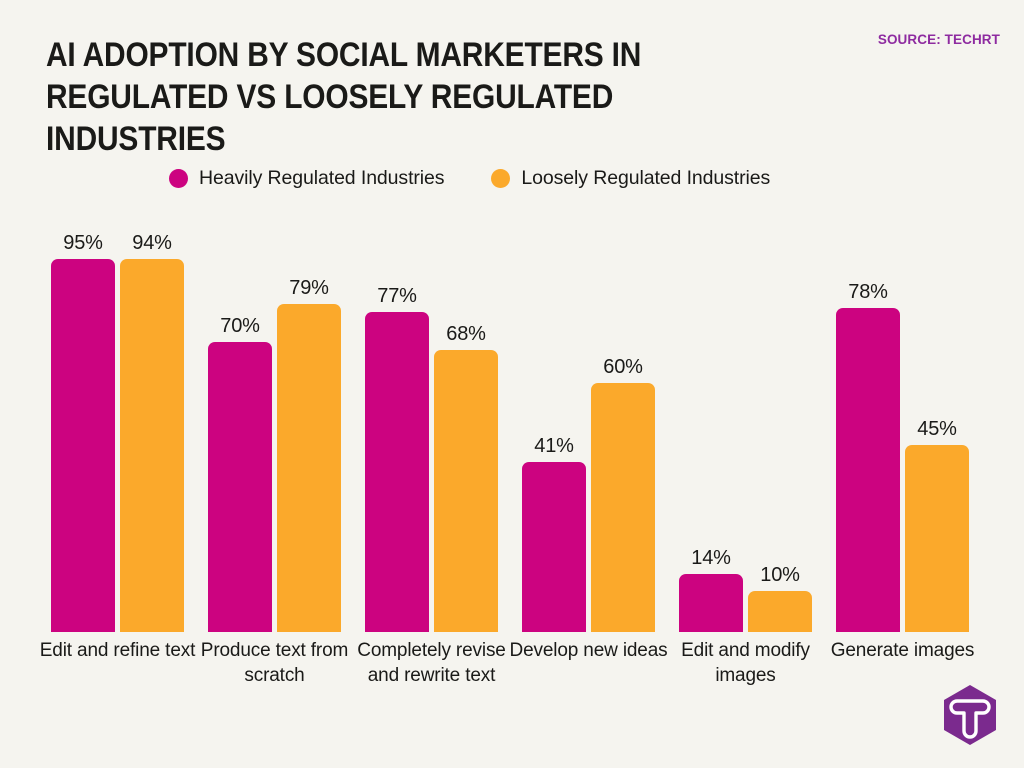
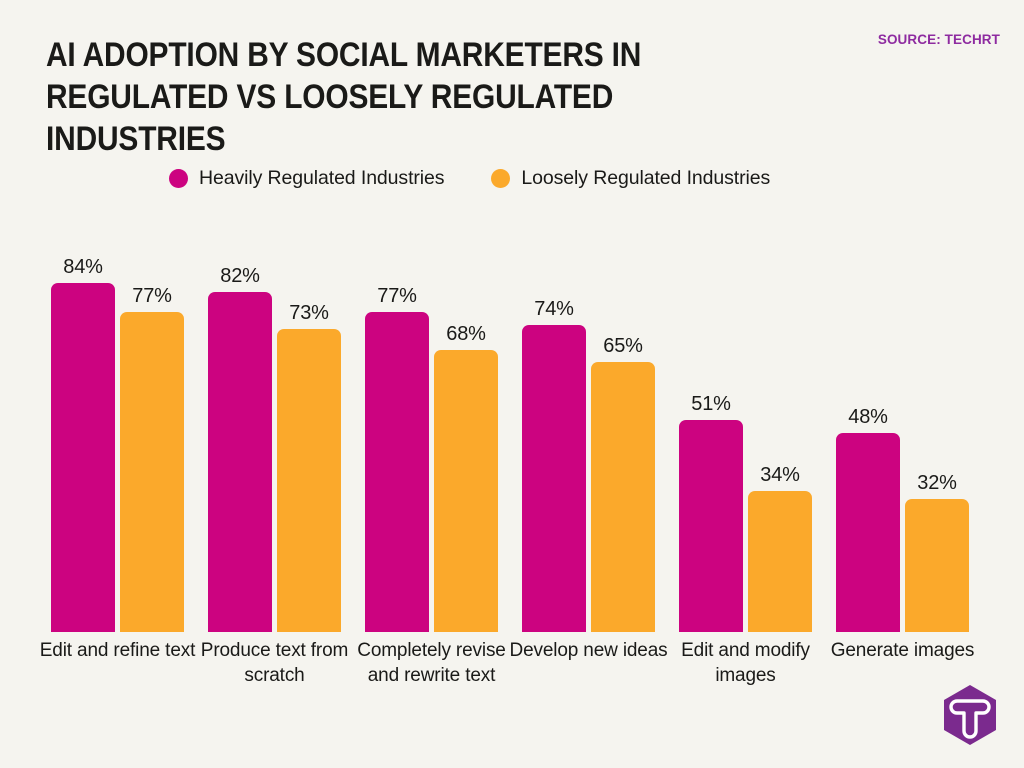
Heavily Regulated Industries/Edit and refine text: 95% -> 84%
Loosely Regulated Industries/Edit and refine text: 94% -> 77%
Heavily Regulated Industries/Produce text from scratch: 70% -> 82%
Loosely Regulated Industries/Produce text from scratch: 79% -> 73%
Heavily Regulated Industries/Develop new ideas: 41% -> 74%
Loosely Regulated Industries/Develop new ideas: 60% -> 65%
Heavily Regulated Industries/Edit and modify images: 14% -> 51%
Loosely Regulated Industries/Edit and modify images: 10% -> 34%
Heavily Regulated Industries/Generate images: 78% -> 48%
Loosely Regulated Industries/Generate images: 45% -> 32%
